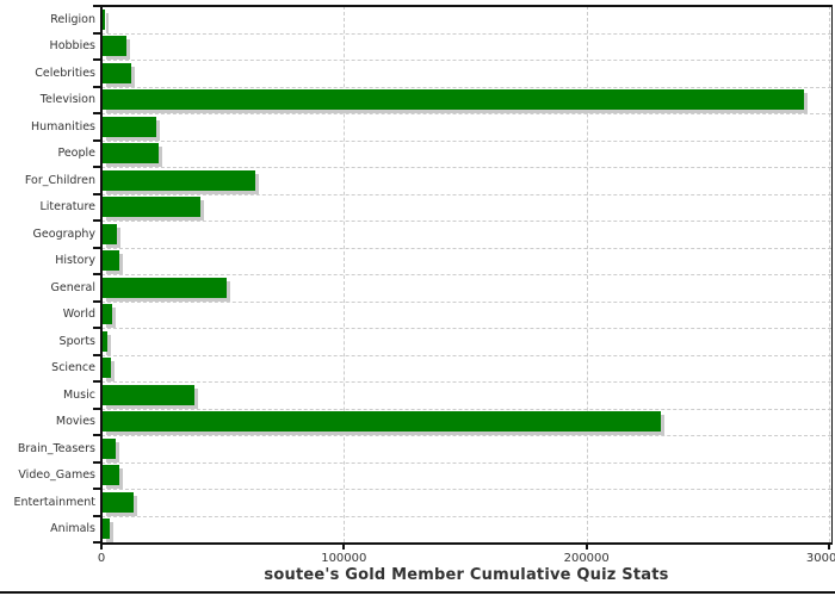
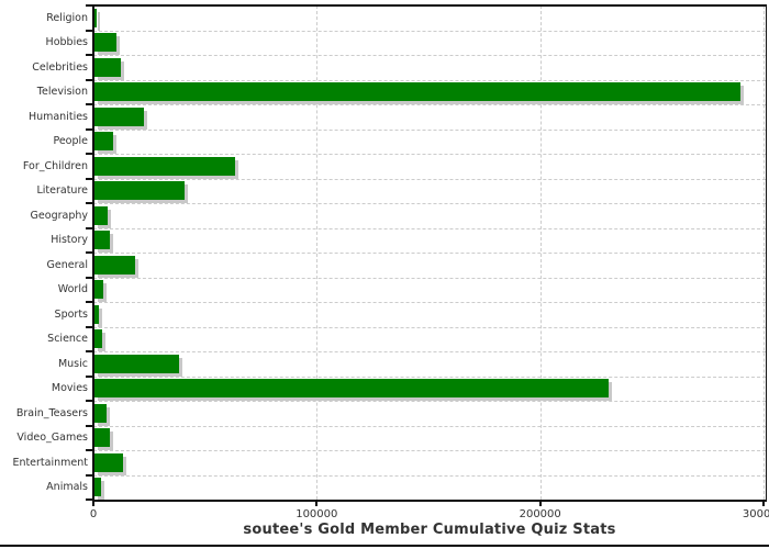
People: 23000 -> 8000
General: 51000 -> 18000
